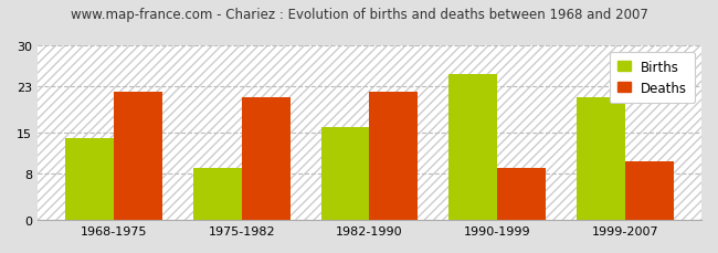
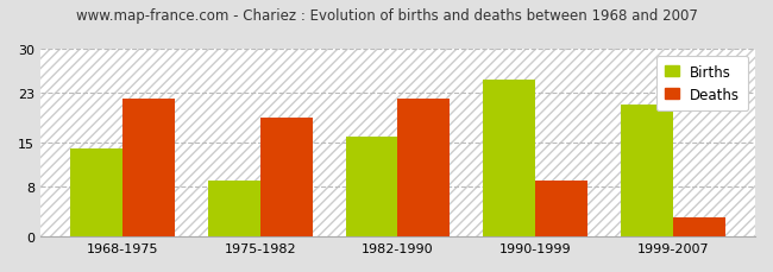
Deaths/1975-1982: 21 -> 19
Deaths/1999-2007: 10 -> 3
